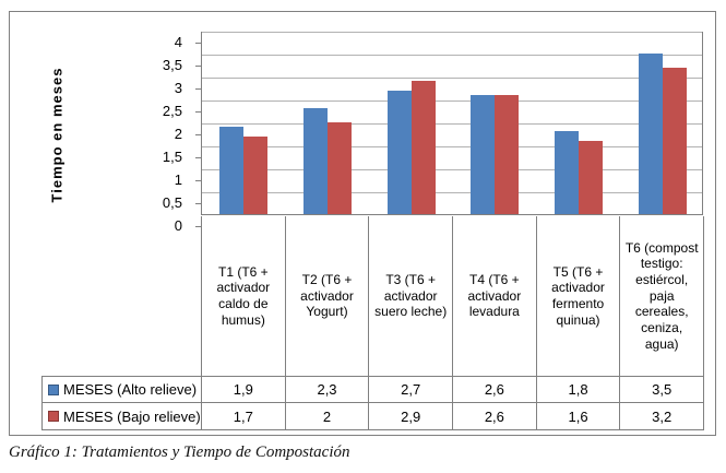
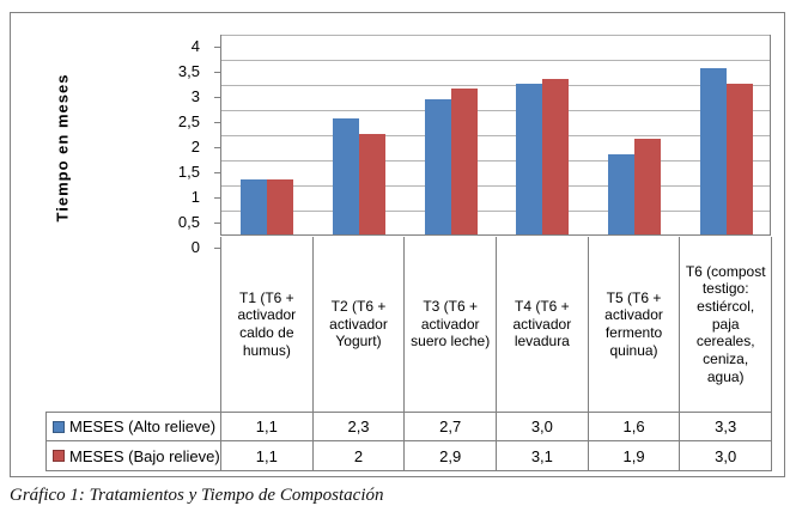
MESES (Alto relieve)/T1 (T6 + activador caldo de humus): 1,9 -> 1,1
MESES (Bajo relieve)/T1 (T6 + activador caldo de humus): 1,7 -> 1,1
MESES (Alto relieve)/T4 (T6 + activador levadura: 2,6 -> 3,0
MESES (Bajo relieve)/T4 (T6 + activador levadura: 2,6 -> 3,1
MESES (Alto relieve)/T5 (T6 + activador fermento quinua): 1,8 -> 1,6
MESES (Bajo relieve)/T5 (T6 + activador fermento quinua): 1,6 -> 1,9
MESES (Alto relieve)/T6 (compost testigo: estiércol, paja cereales, ceniza, agua): 3,5 -> 3,3
MESES (Bajo relieve)/T6 (compost testigo: estiércol, paja cereales, ceniza, agua): 3,2 -> 3,0
